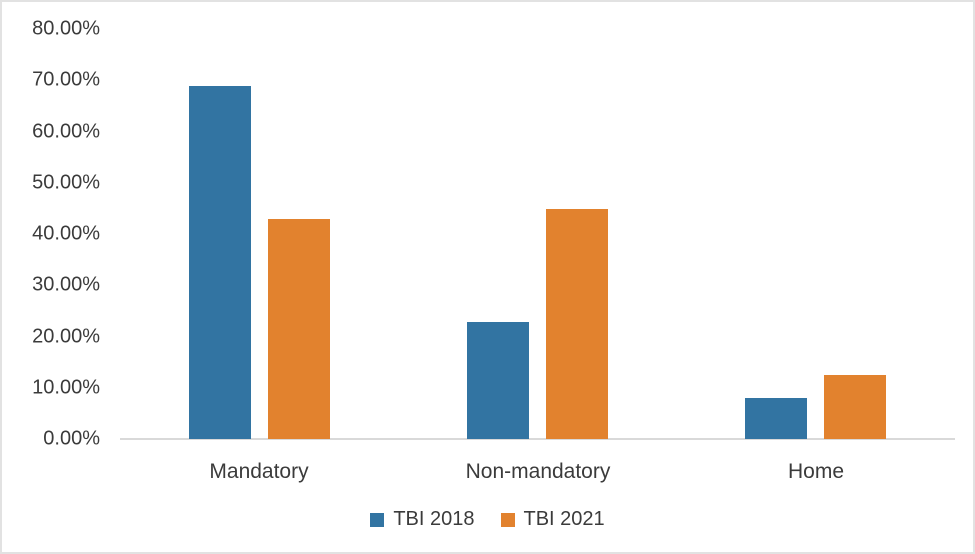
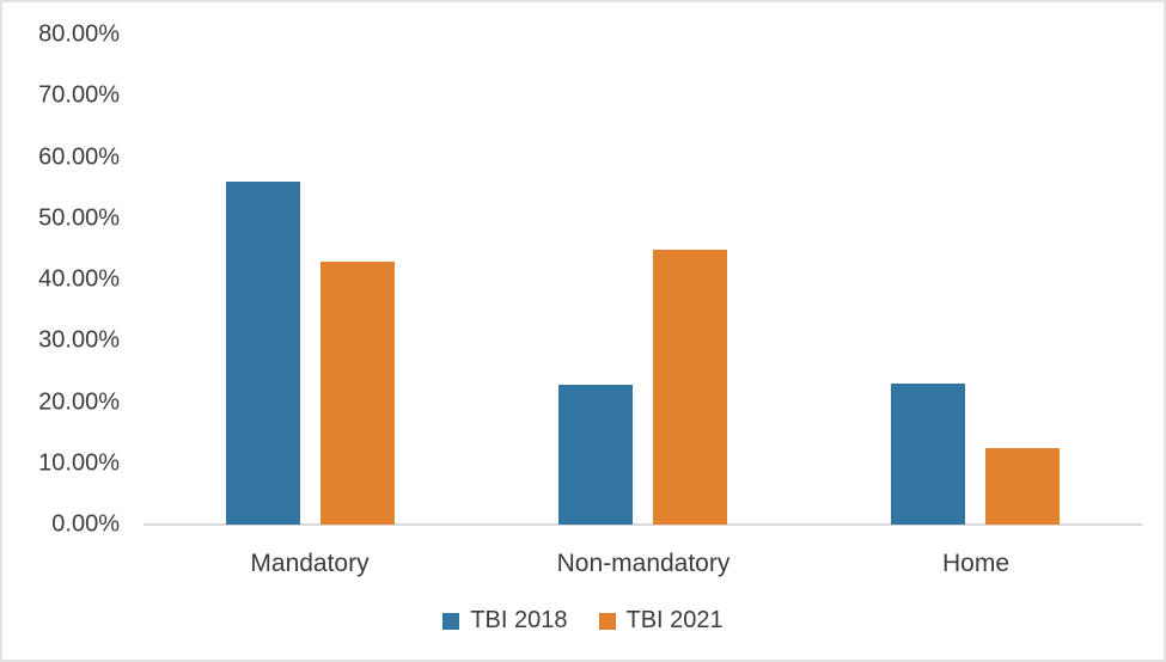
TBI 2018/Mandatory: 69% -> 56%
TBI 2018/Home: 8% -> 23%
